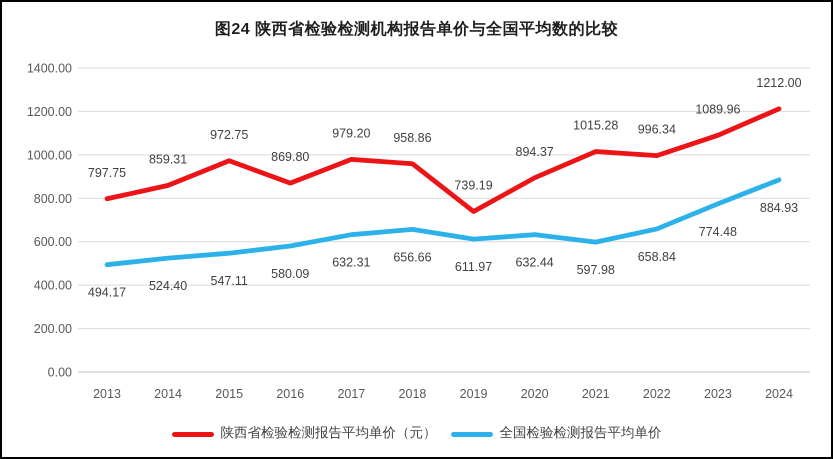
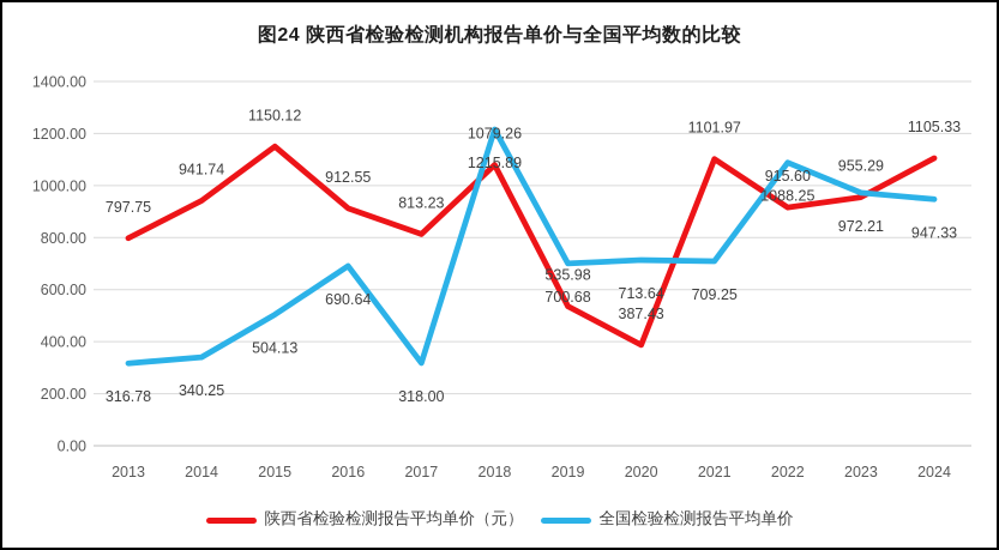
全国检验检测报告平均单价/2013: 494.17 -> 316.78
陕西省检验检测报告平均单价（元）/2014: 859.31 -> 941.74
全国检验检测报告平均单价/2014: 524.40 -> 340.25
陕西省检验检测报告平均单价（元）/2015: 972.75 -> 1150.12
全国检验检测报告平均单价/2015: 547.11 -> 504.13
陕西省检验检测报告平均单价（元）/2016: 869.80 -> 912.55
全国检验检测报告平均单价/2016: 580.09 -> 690.64
陕西省检验检测报告平均单价（元）/2017: 979.20 -> 813.23
全国检验检测报告平均单价/2017: 632.31 -> 318.00
陕西省检验检测报告平均单价（元）/2018: 958.86 -> 1079.26
全国检验检测报告平均单价/2018: 656.66 -> 1215.89
陕西省检验检测报告平均单价（元）/2019: 739.19 -> 535.98
全国检验检测报告平均单价/2019: 611.97 -> 700.68
陕西省检验检测报告平均单价（元）/2020: 894.37 -> 387.43
全国检验检测报告平均单价/2020: 632.44 -> 713.64
陕西省检验检测报告平均单价（元）/2021: 1015.28 -> 1101.97
全国检验检测报告平均单价/2021: 597.98 -> 709.25
陕西省检验检测报告平均单价（元）/2022: 996.34 -> 915.60
全国检验检测报告平均单价/2022: 658.84 -> 1088.25
陕西省检验检测报告平均单价（元）/2023: 1089.96 -> 955.29
全国检验检测报告平均单价/2023: 774.48 -> 972.21
陕西省检验检测报告平均单价（元）/2024: 1212.00 -> 1105.33
全国检验检测报告平均单价/2024: 884.93 -> 947.33
